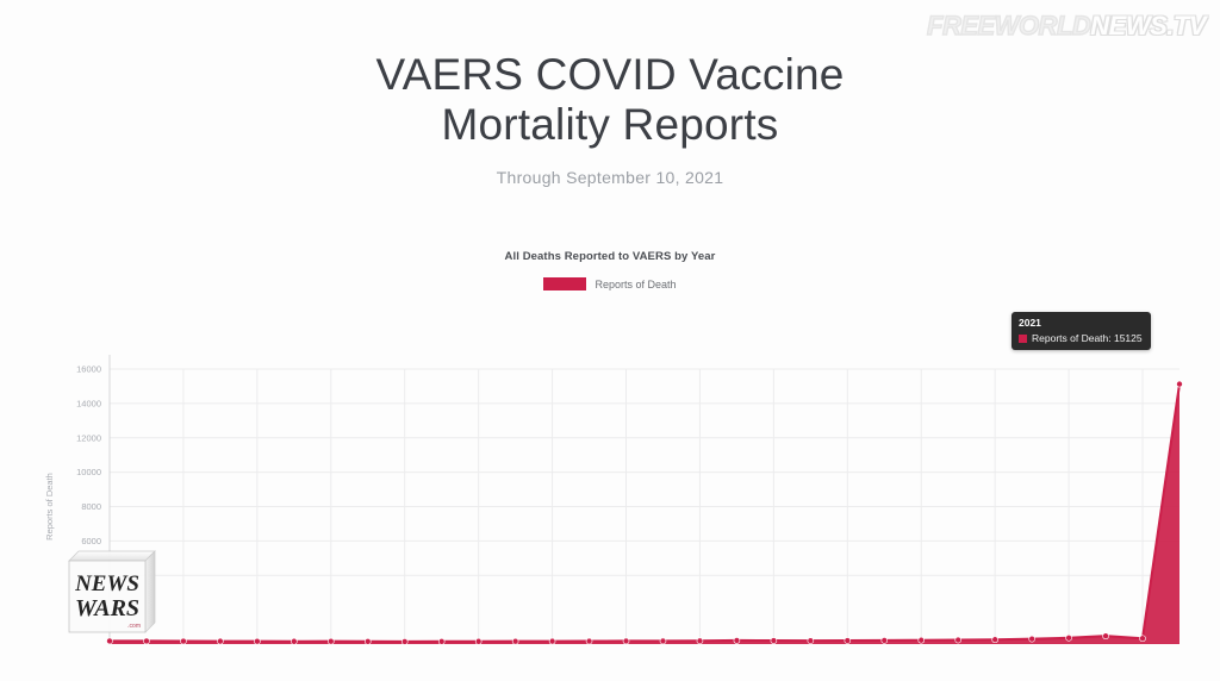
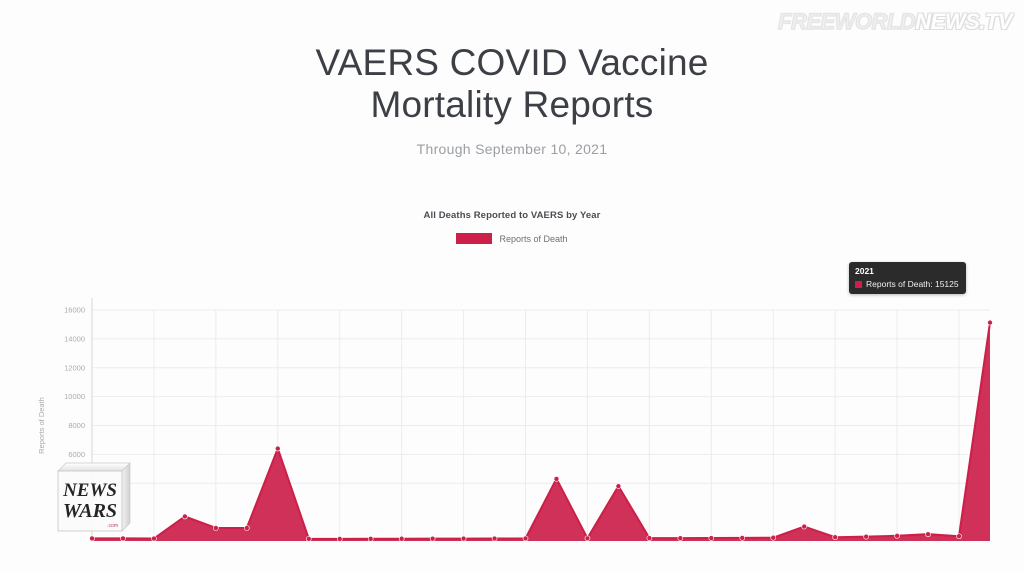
1995: 200 -> 1700
1996: 200 -> 900
1997: 200 -> 900
1998: 200 -> 6400
2007: 200 -> 4300
2009: 200 -> 3800
2015: 200 -> 1000
